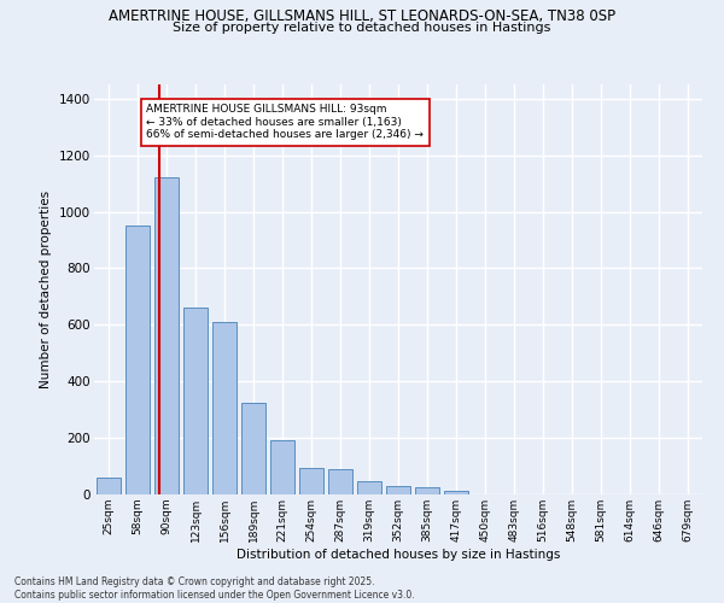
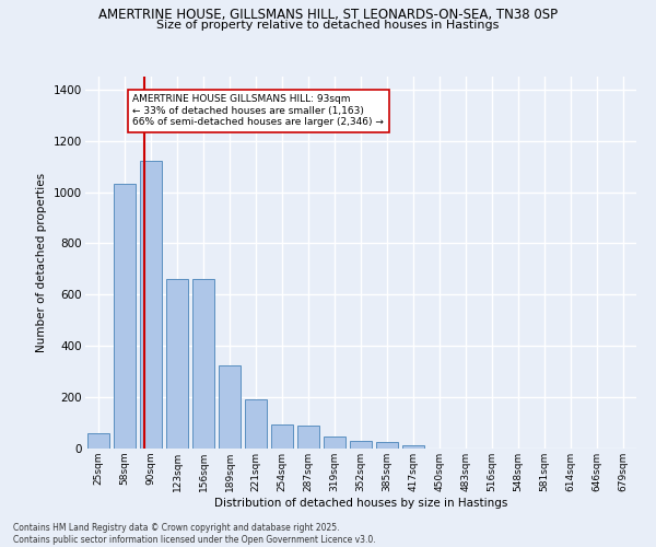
58sqm: 950 -> 1030
156sqm: 610 -> 660
